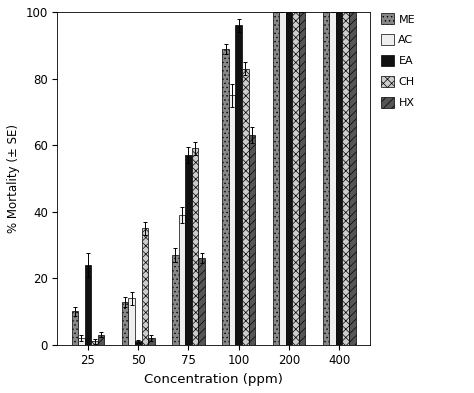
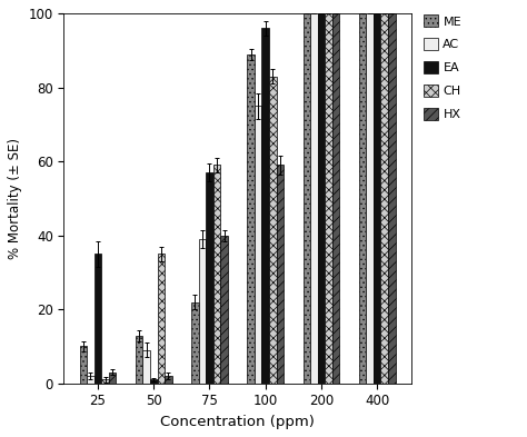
EA/25: 24 -> 35
AC/50: 14 -> 9
ME/75: 27 -> 22
HX/75: 26 -> 40
HX/100: 63 -> 59
